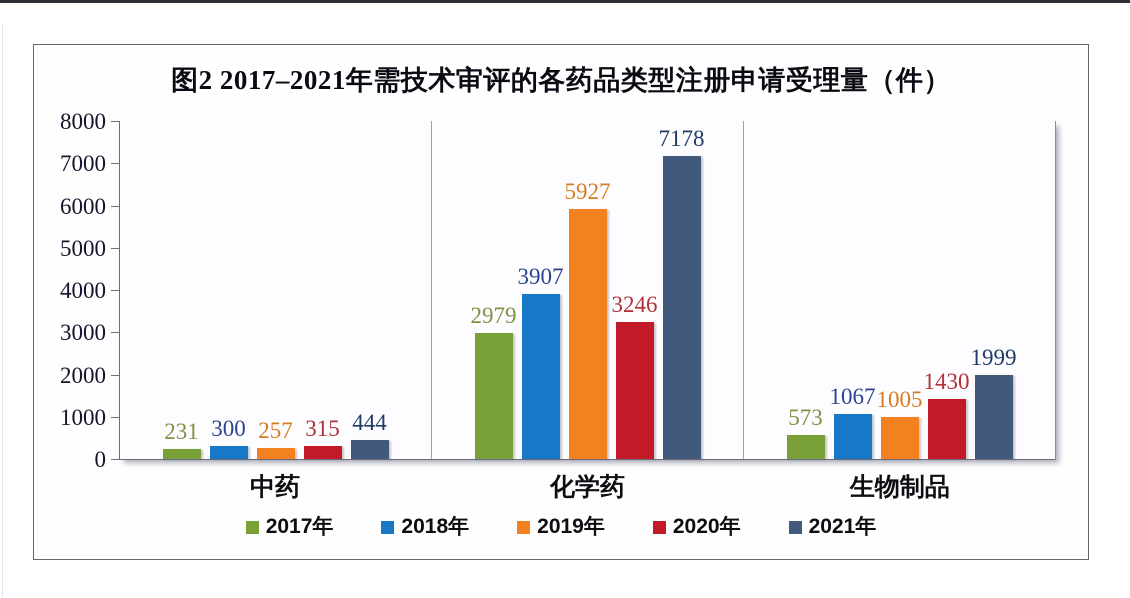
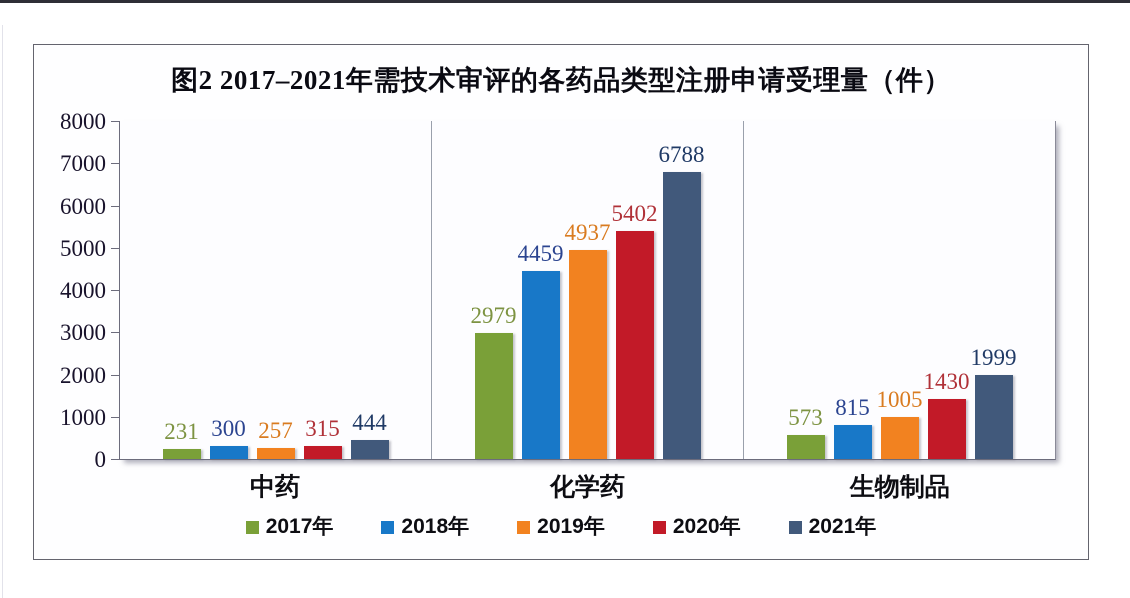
2018年/化学药: 3907 -> 4459
2019年/化学药: 5927 -> 4937
2020年/化学药: 3246 -> 5402
2021年/化学药: 7178 -> 6788
2018年/生物制品: 1067 -> 815
